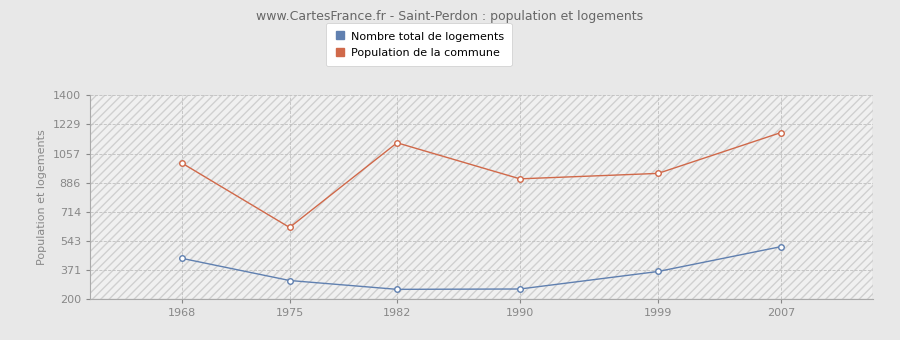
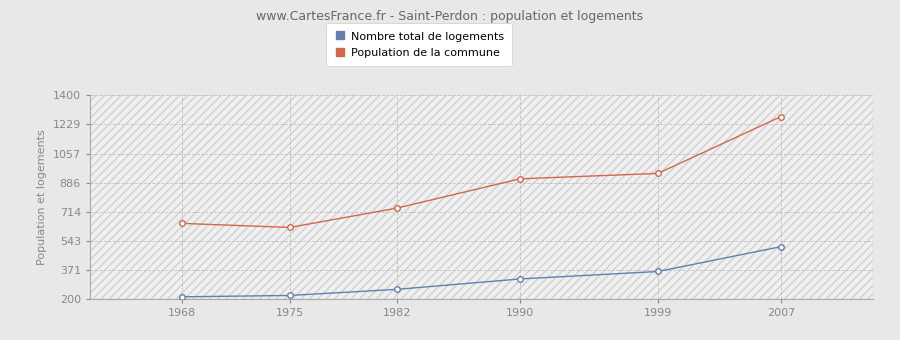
Nombre total de logements/1968: 440 -> 210
Population de la commune/1968: 1000 -> 650
Nombre total de logements/1975: 310 -> 220
Population de la commune/1982: 1120 -> 740
Nombre total de logements/1990: 260 -> 320
Population de la commune/2007: 1180 -> 1270
